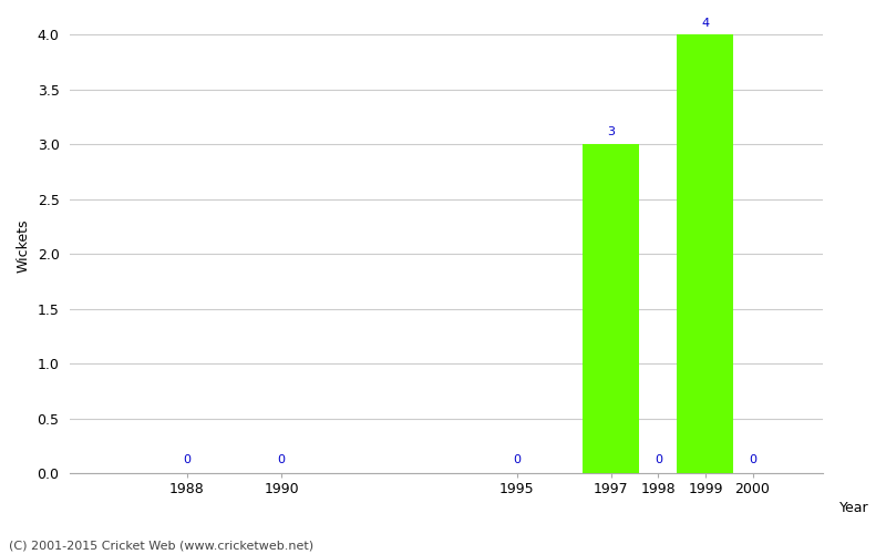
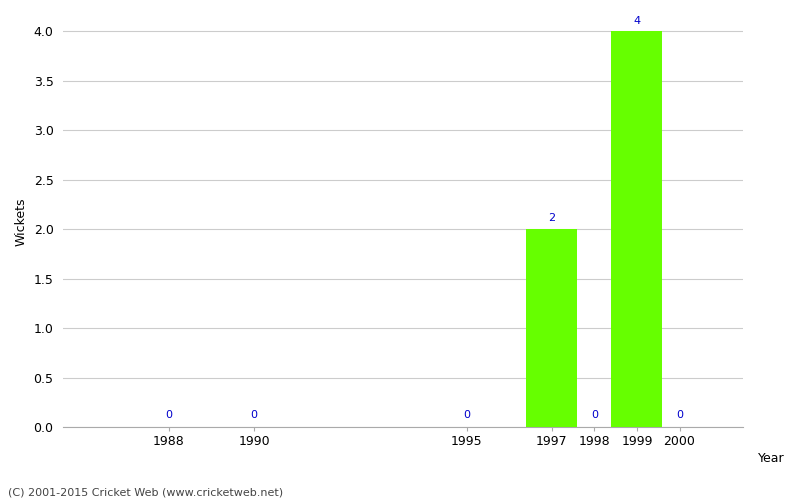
1997: 3 -> 2
